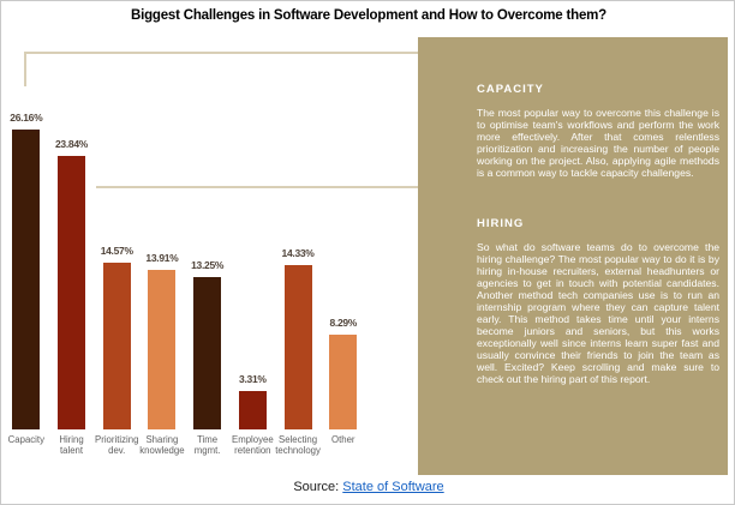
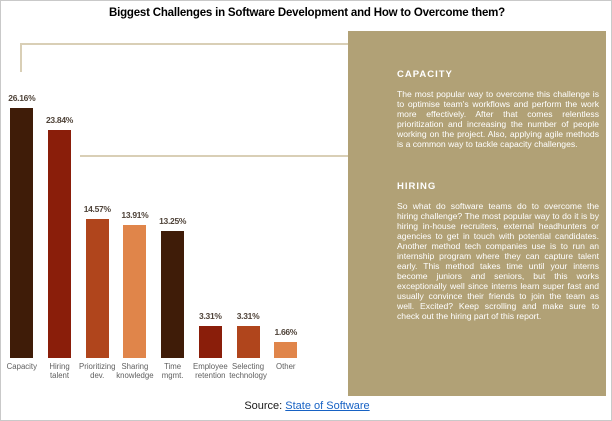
Selecting technology: 14.33% -> 3.31%
Other: 8.29% -> 1.66%
